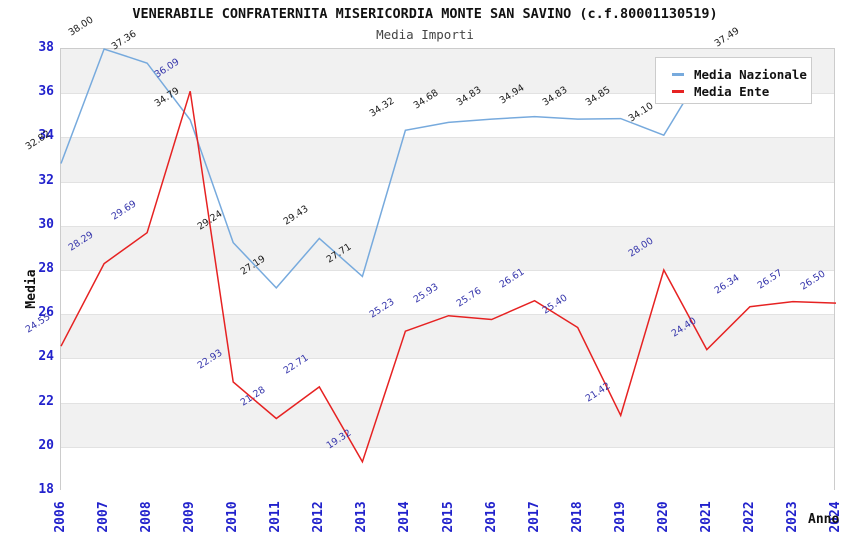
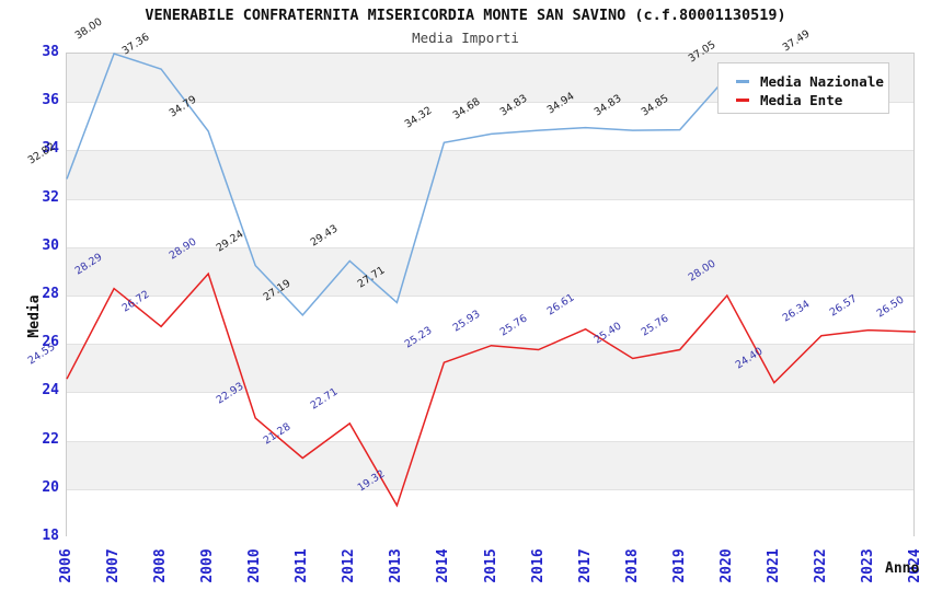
Media Ente/2008: 29.69 -> 26.72
Media Ente/2009: 36.09 -> 28.90
Media Ente/2019: 21.42 -> 25.76
Media Nazionale/2020: 34.10 -> 37.05
